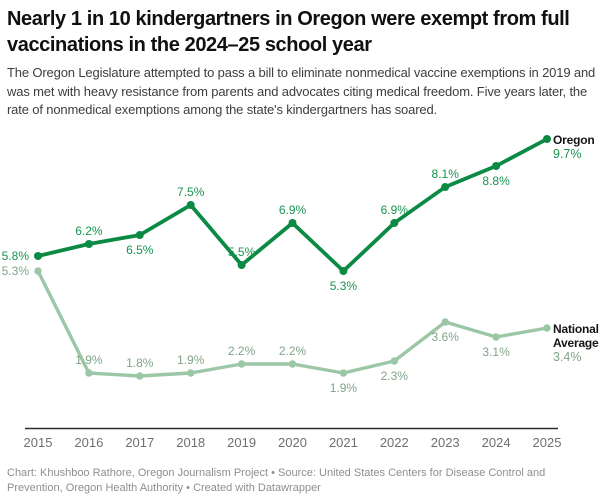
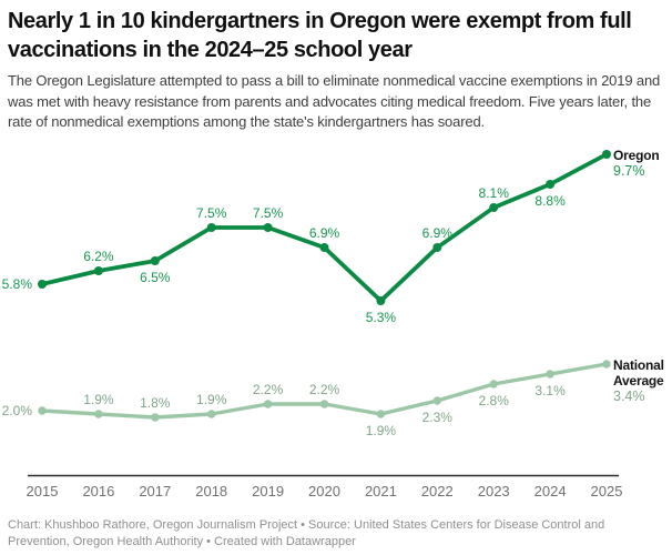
National Average/2015: 5.3% -> 2.0%
Oregon/2019: 5.5% -> 7.5%
National Average/2023: 3.6% -> 2.8%
